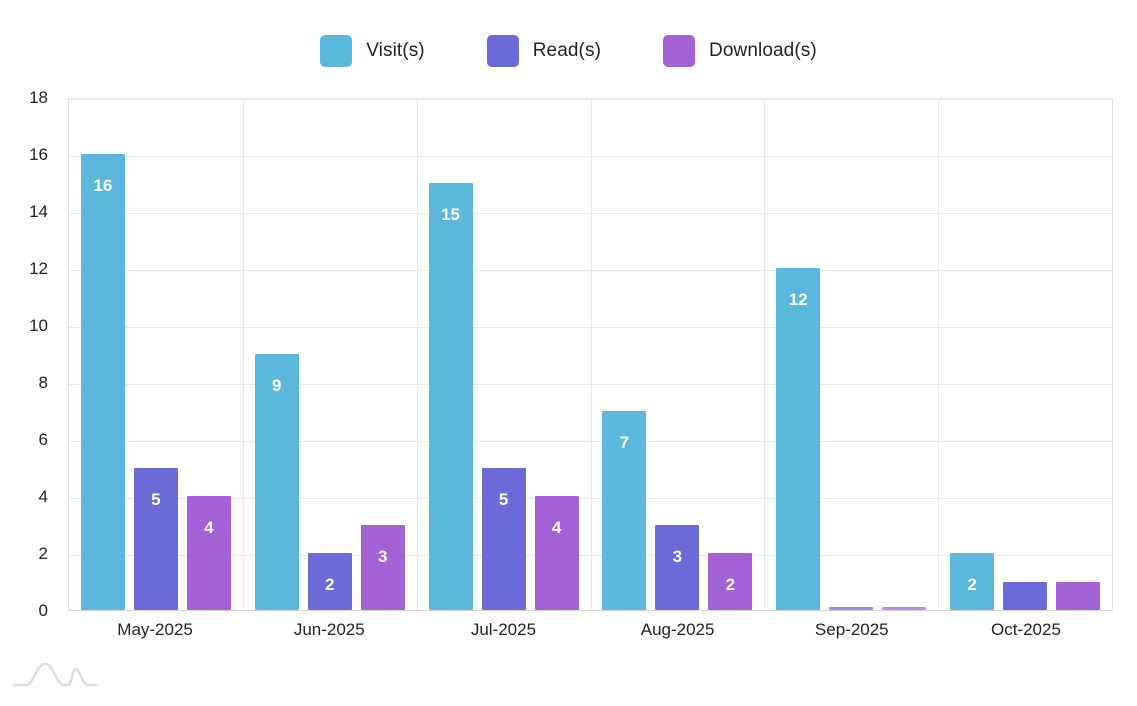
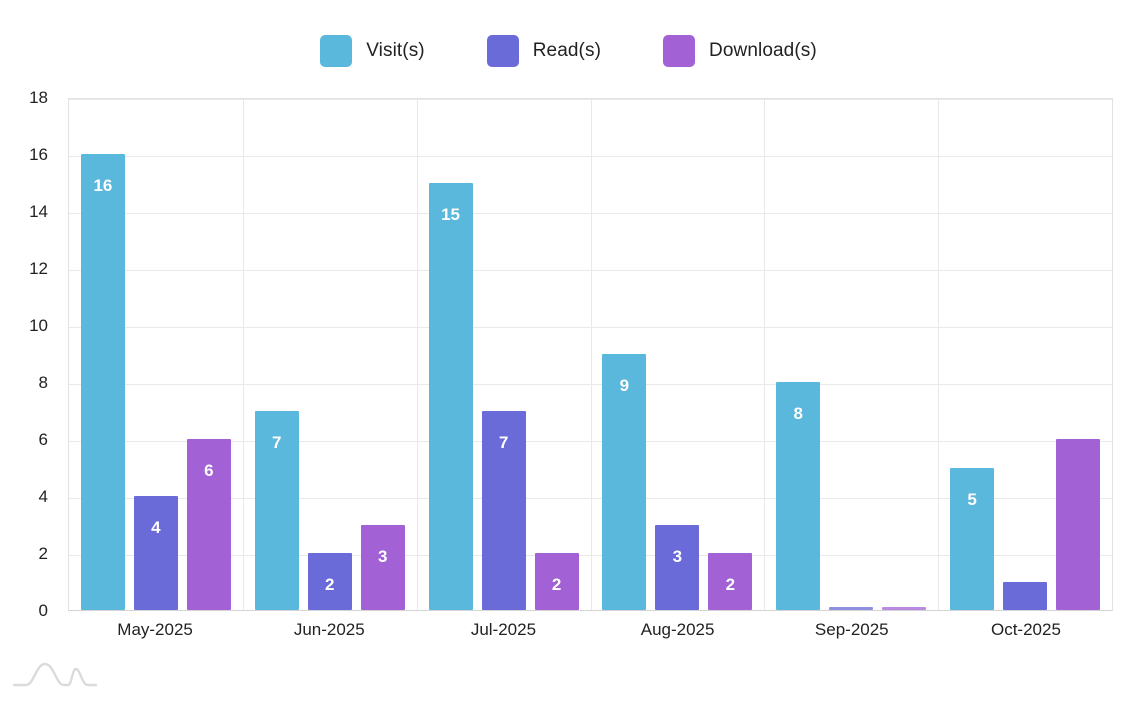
Read(s)/May-2025: 5 -> 4
Download(s)/May-2025: 4 -> 6
Visit(s)/Jun-2025: 9 -> 7
Read(s)/Jul-2025: 5 -> 7
Download(s)/Jul-2025: 4 -> 2
Visit(s)/Aug-2025: 7 -> 9
Visit(s)/Sep-2025: 12 -> 8
Visit(s)/Oct-2025: 2 -> 5
Download(s)/Oct-2025: 1 -> 6
